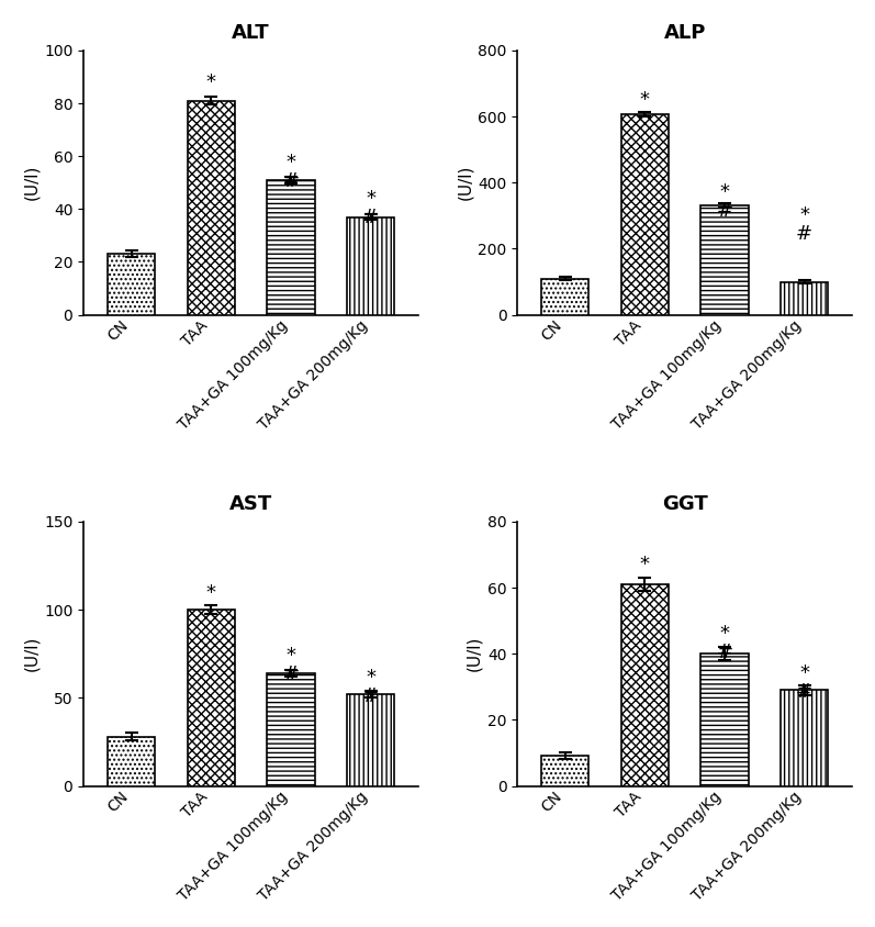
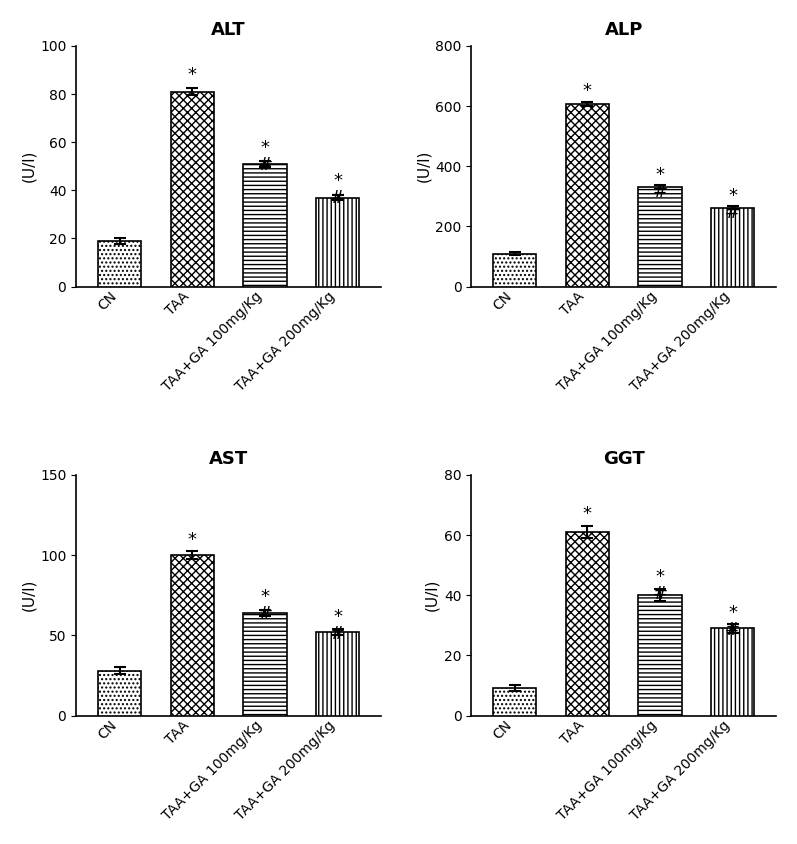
ALT/CN: 23 -> 19
ALP/TAA+GA 200mg/Kg: 100 -> 262
